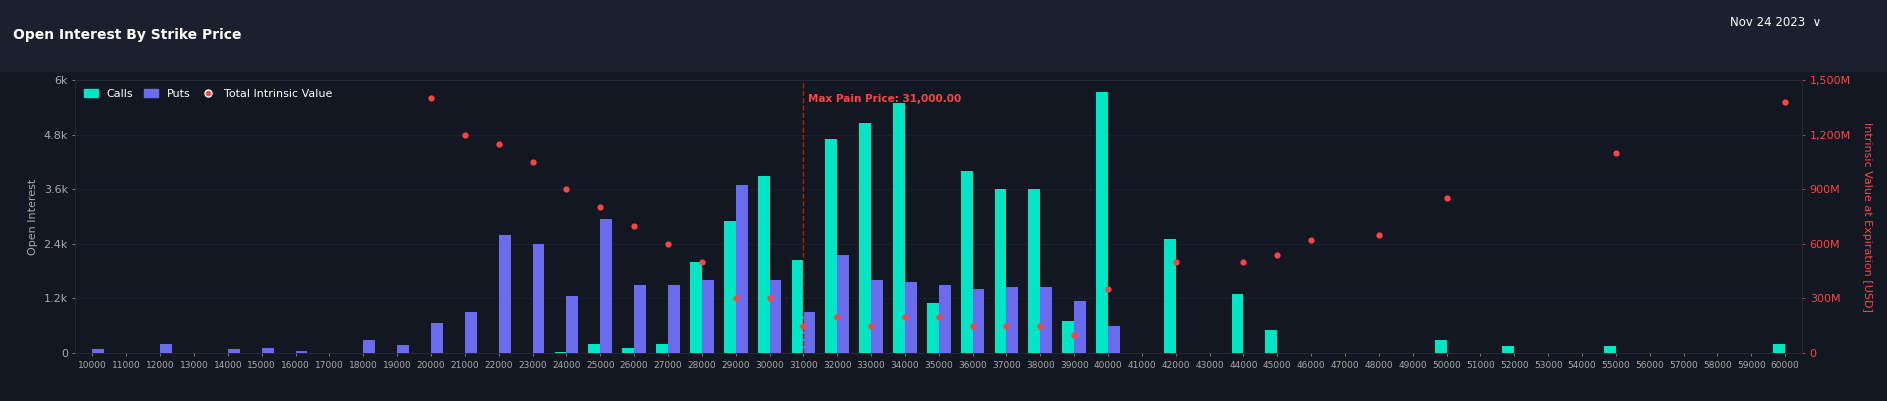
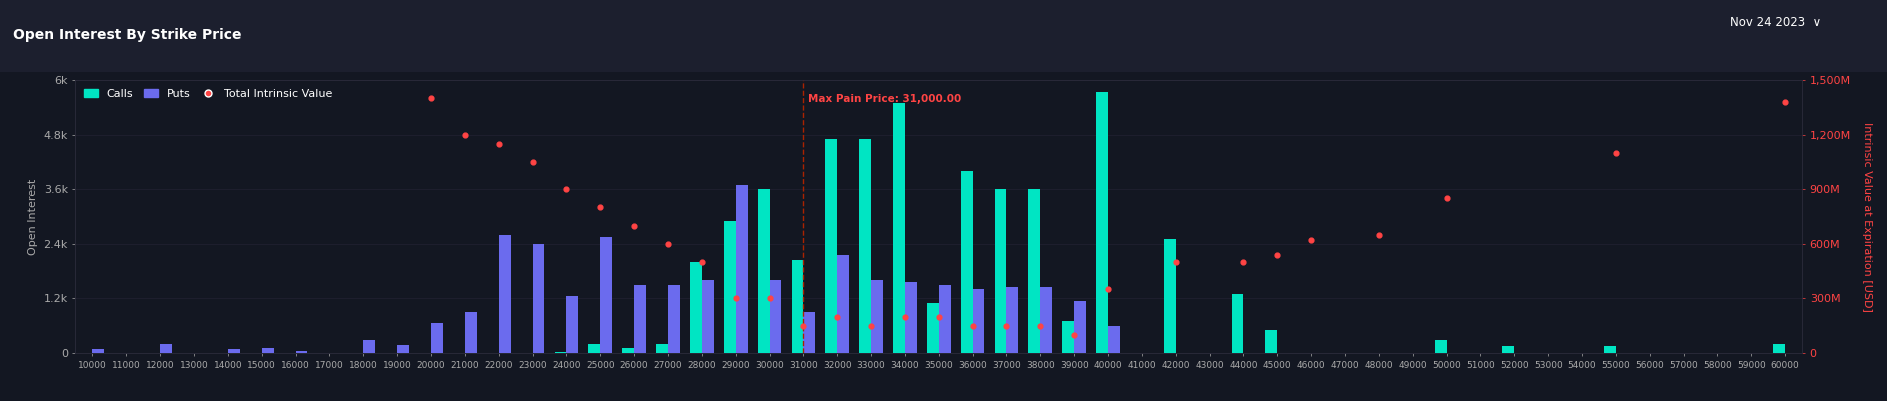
Puts/25000: 2.95k -> 2.55k
Calls/30000: 3.90k -> 3.60k
Calls/33000: 5.05k -> 4.70k
